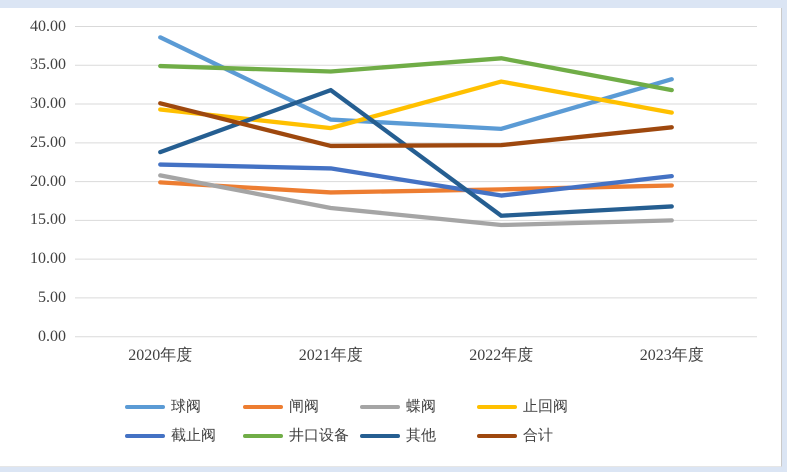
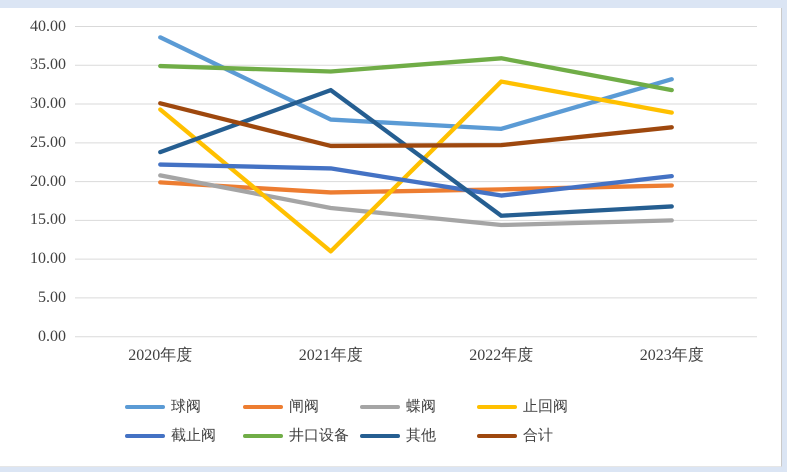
止回阀/2021年度: 27 -> 11
